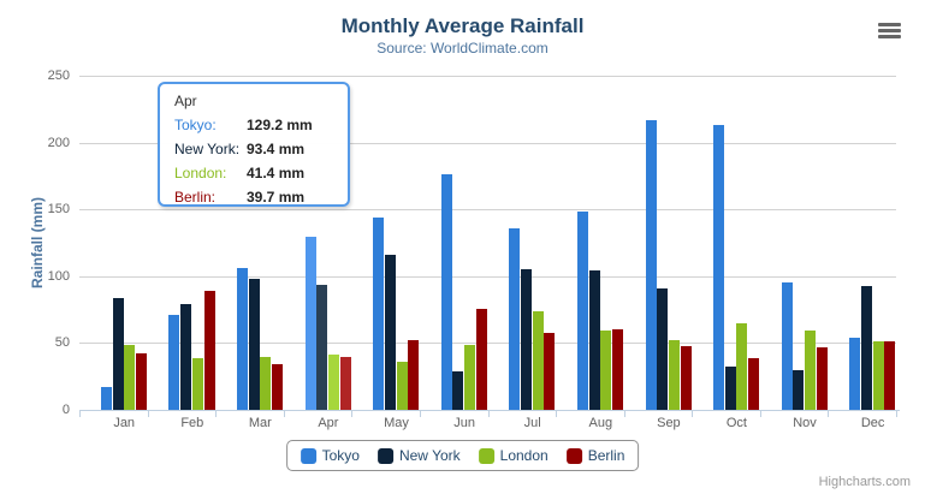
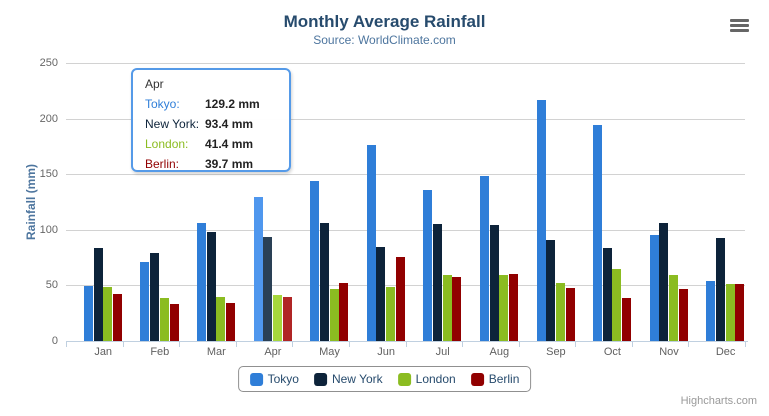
Tokyo/Jan: 17 -> 50
Berlin/Feb: 89 -> 33
New York/May: 116 -> 106
London/May: 36 -> 47
New York/Jun: 29 -> 84
London/Jul: 74 -> 59
Tokyo/Oct: 213 -> 194
New York/Oct: 32 -> 84
New York/Nov: 30 -> 107
